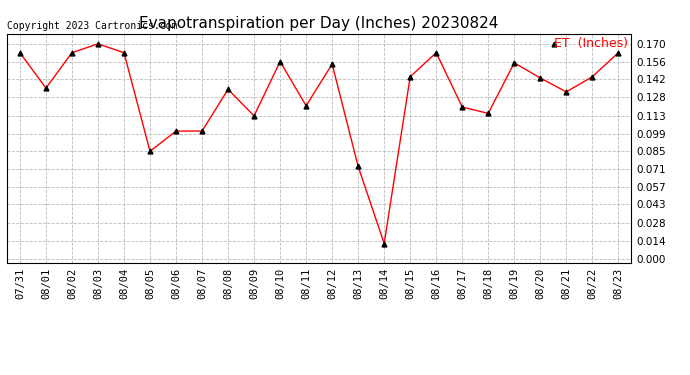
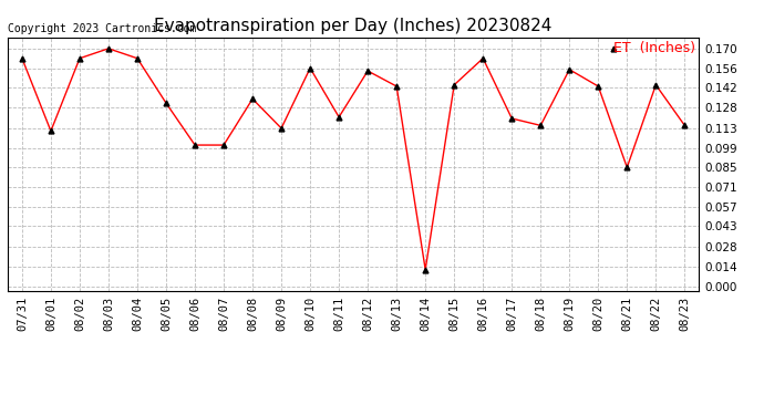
08/01: 0.135 -> 0.111
08/05: 0.085 -> 0.131
08/13: 0.073 -> 0.143
08/21: 0.132 -> 0.085
08/23: 0.163 -> 0.115
